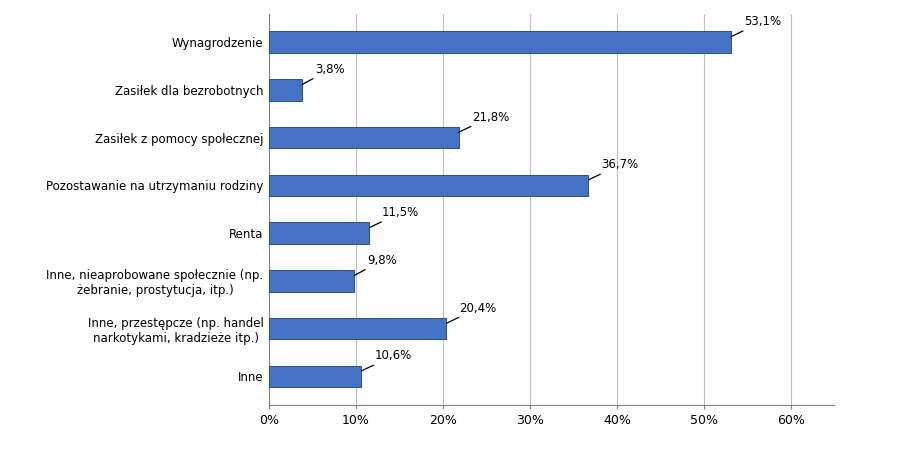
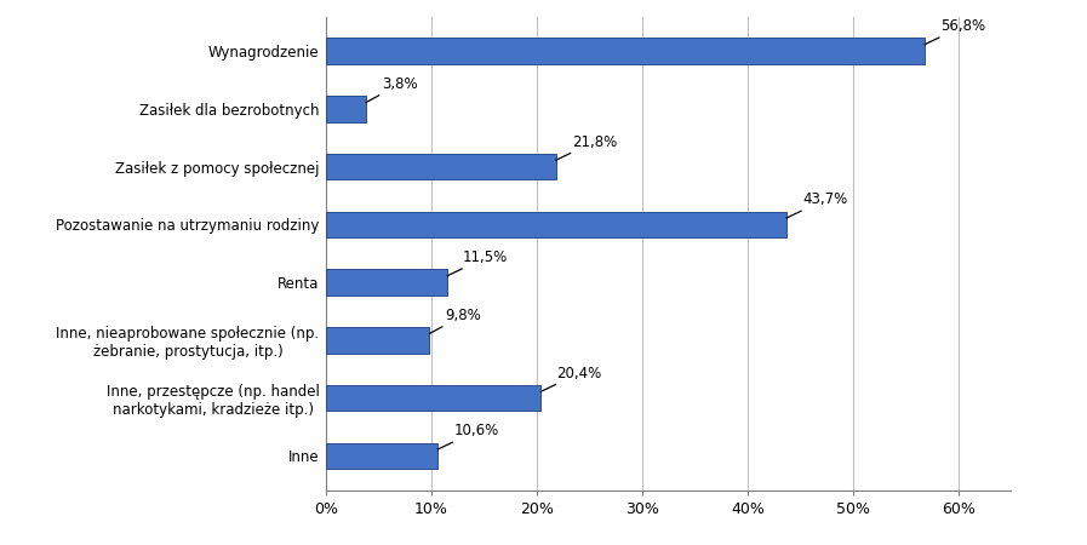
Wynagrodzenie: 53,1% -> 56,8%
Pozostawanie na utrzymaniu rodziny: 36,7% -> 43,7%
